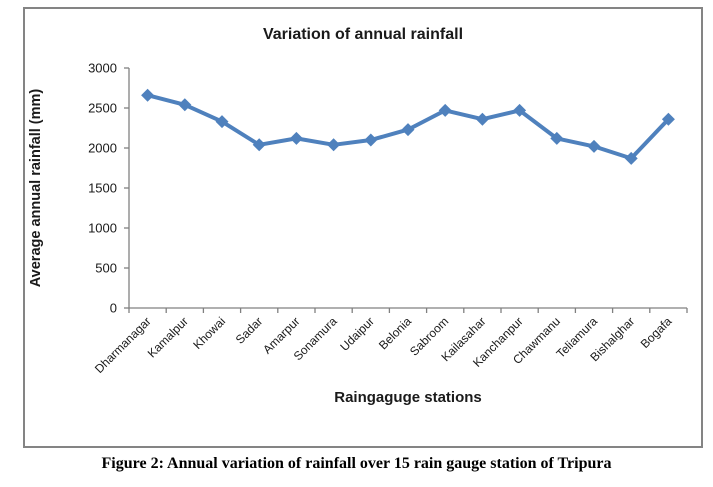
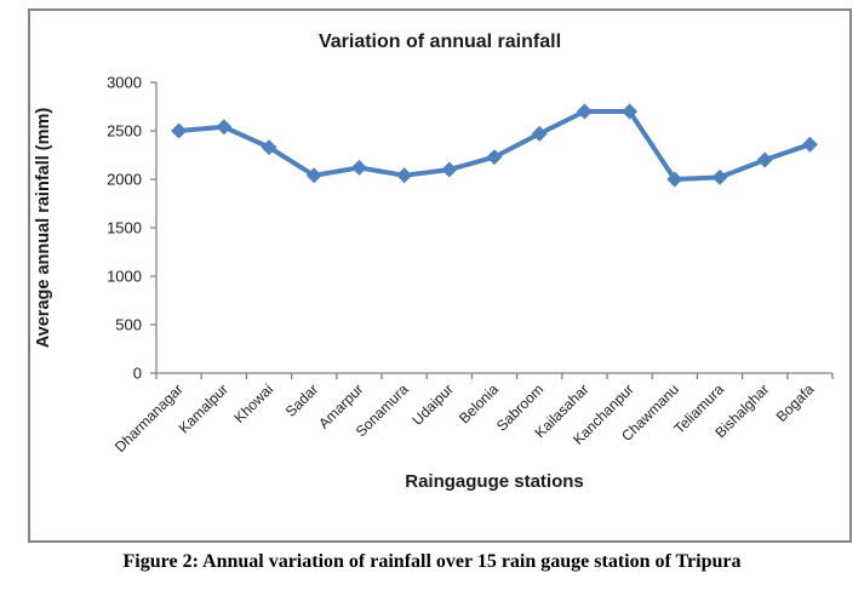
Dharmanagar: 2700 -> 2500
Kailasahar: 2400 -> 2700
Kanchanpur: 2500 -> 2700
Chawmanu: 2100 -> 2000
Bishalghar: 1900 -> 2200
